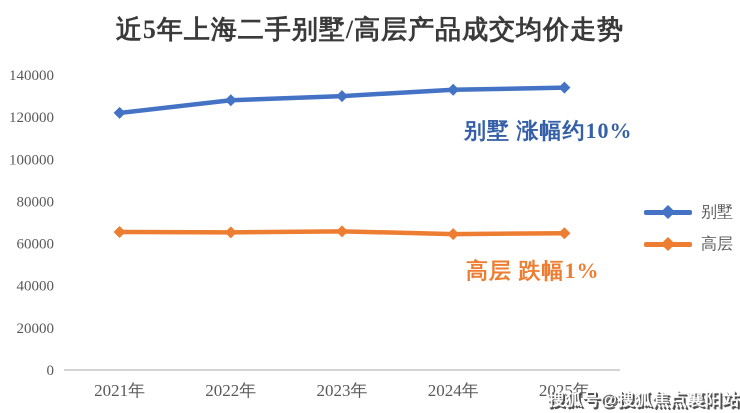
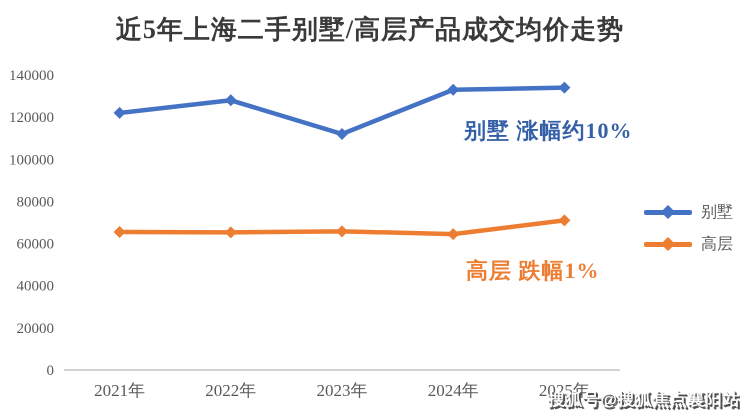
别墅/2023年: 130000 -> 112000
高层/2025年: 65000 -> 71000
